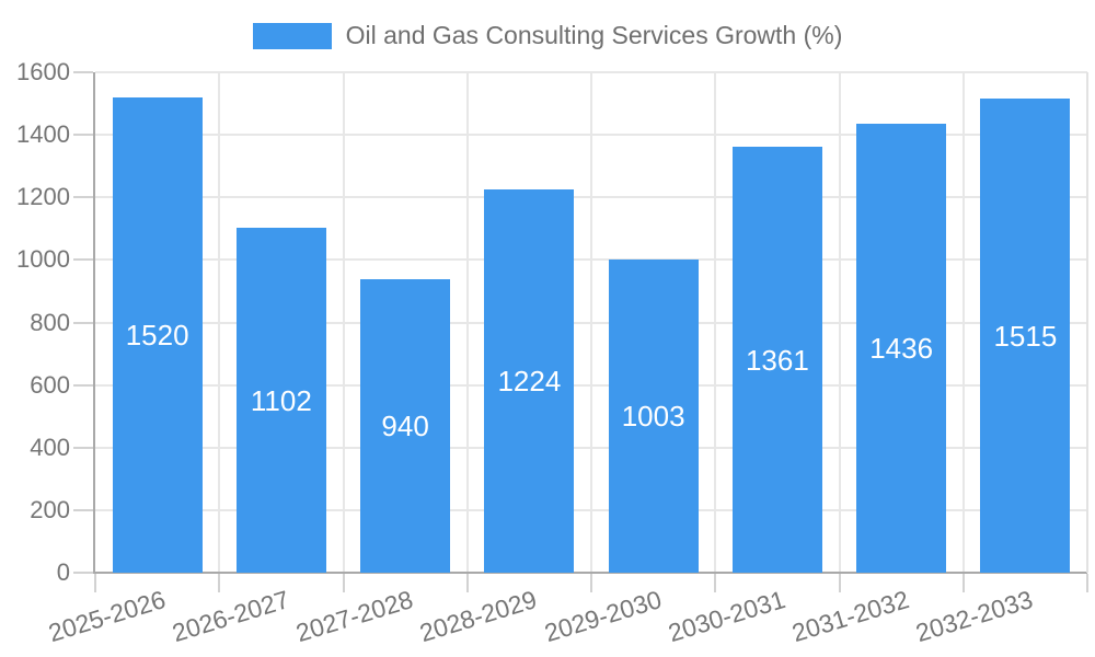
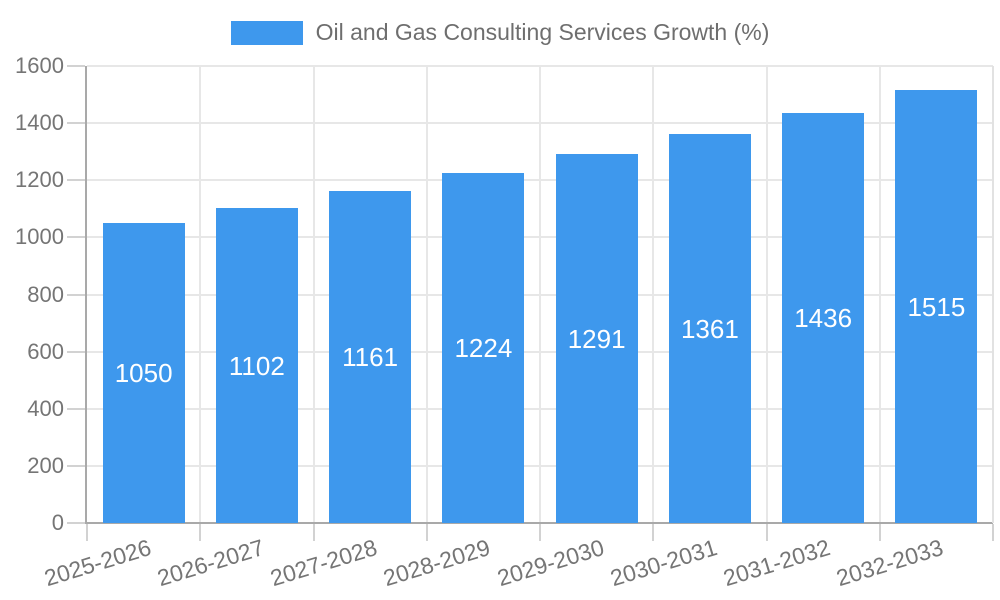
2025-2026: 1520 -> 1050
2027-2028: 940 -> 1161
2029-2030: 1003 -> 1291
